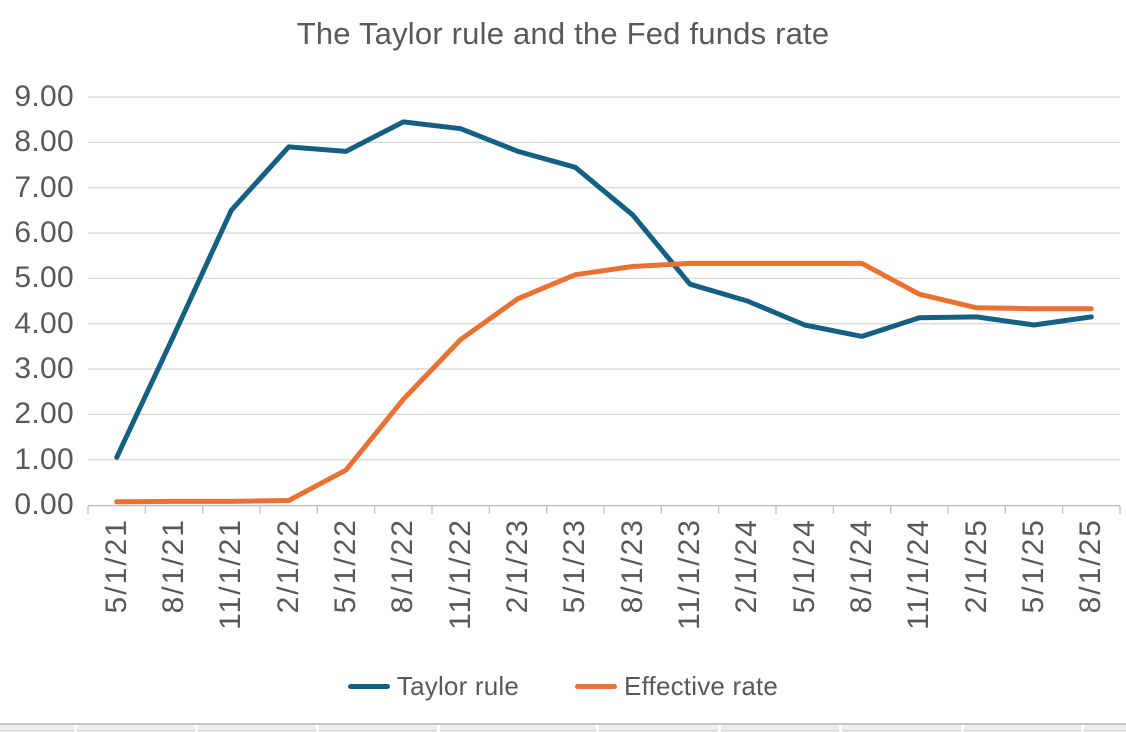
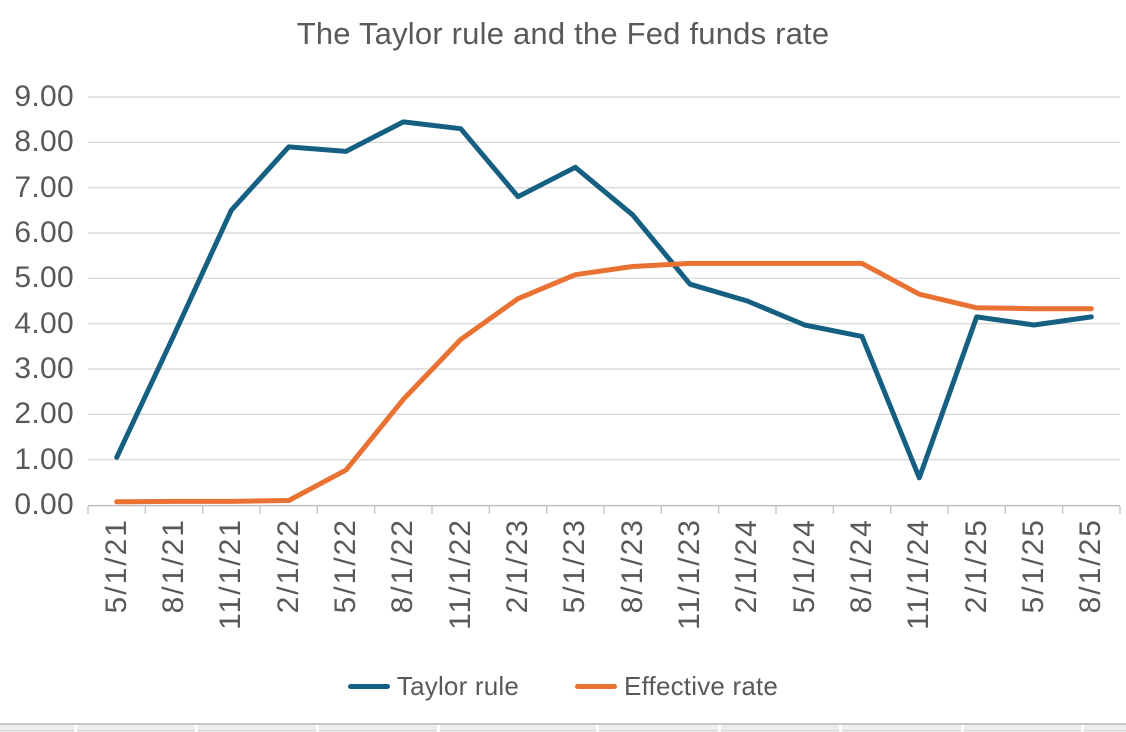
Taylor rule/2/1/23: 7.8 -> 6.8
Taylor rule/11/1/24: 4.1 -> 0.6
